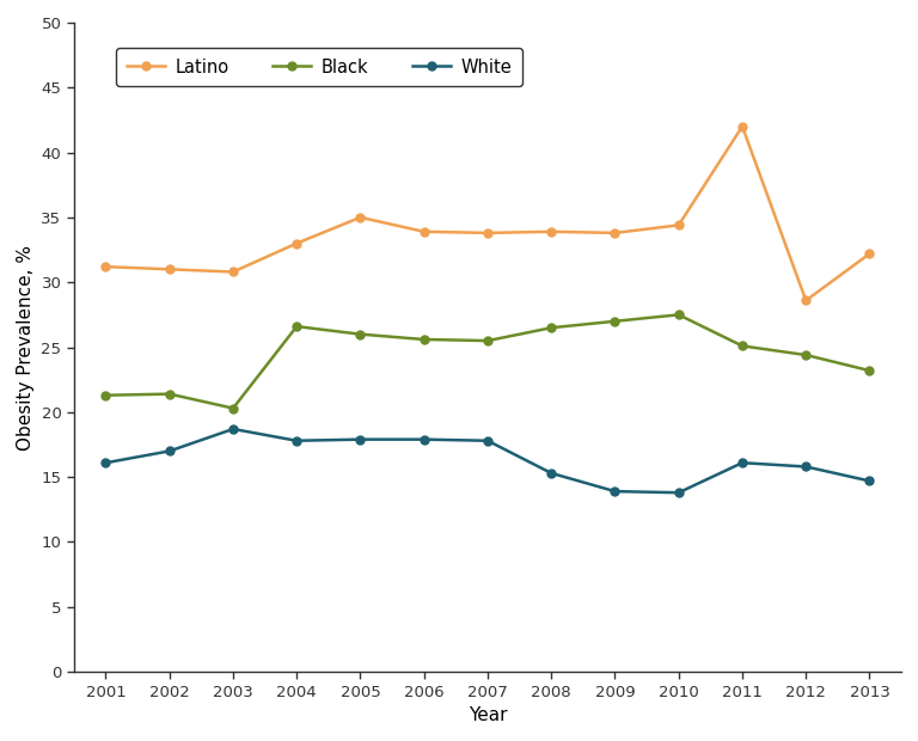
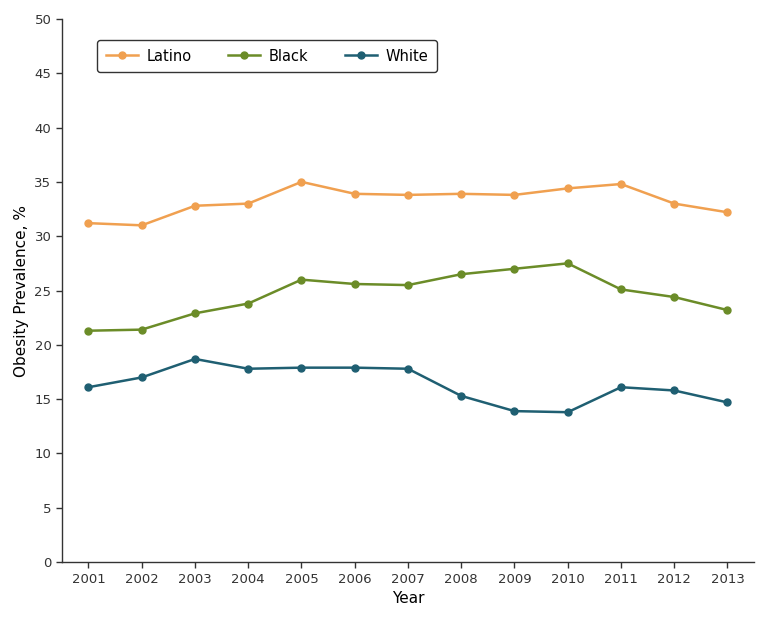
Latino/2003: 30.8 -> 32.8
Black/2003: 20.3 -> 22.9
Black/2004: 26.6 -> 23.8
Latino/2011: 42.0 -> 34.8
Latino/2012: 28.6 -> 33.0
